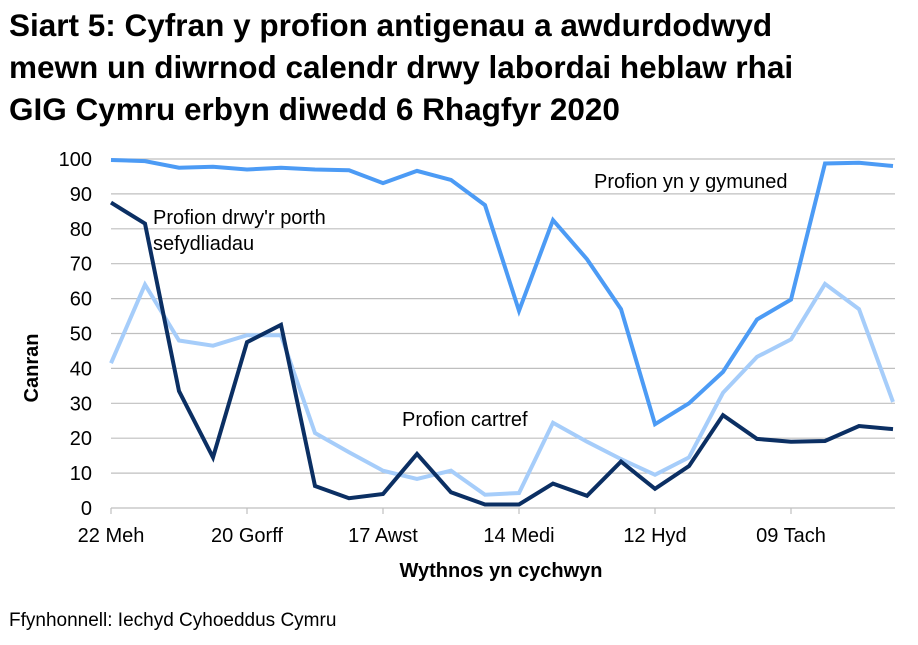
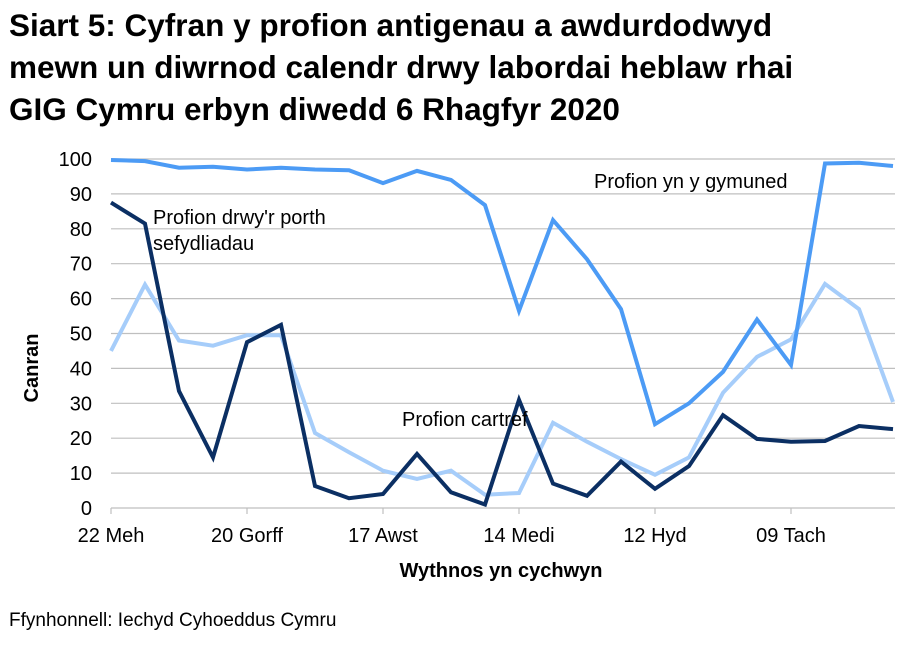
Profion cartref/22 Meh: 42 -> 45
Profion drwy'r porth sefydliadau/14 Medi: 1 -> 31
Profion yn y gymuned/09 Tach: 60 -> 41
